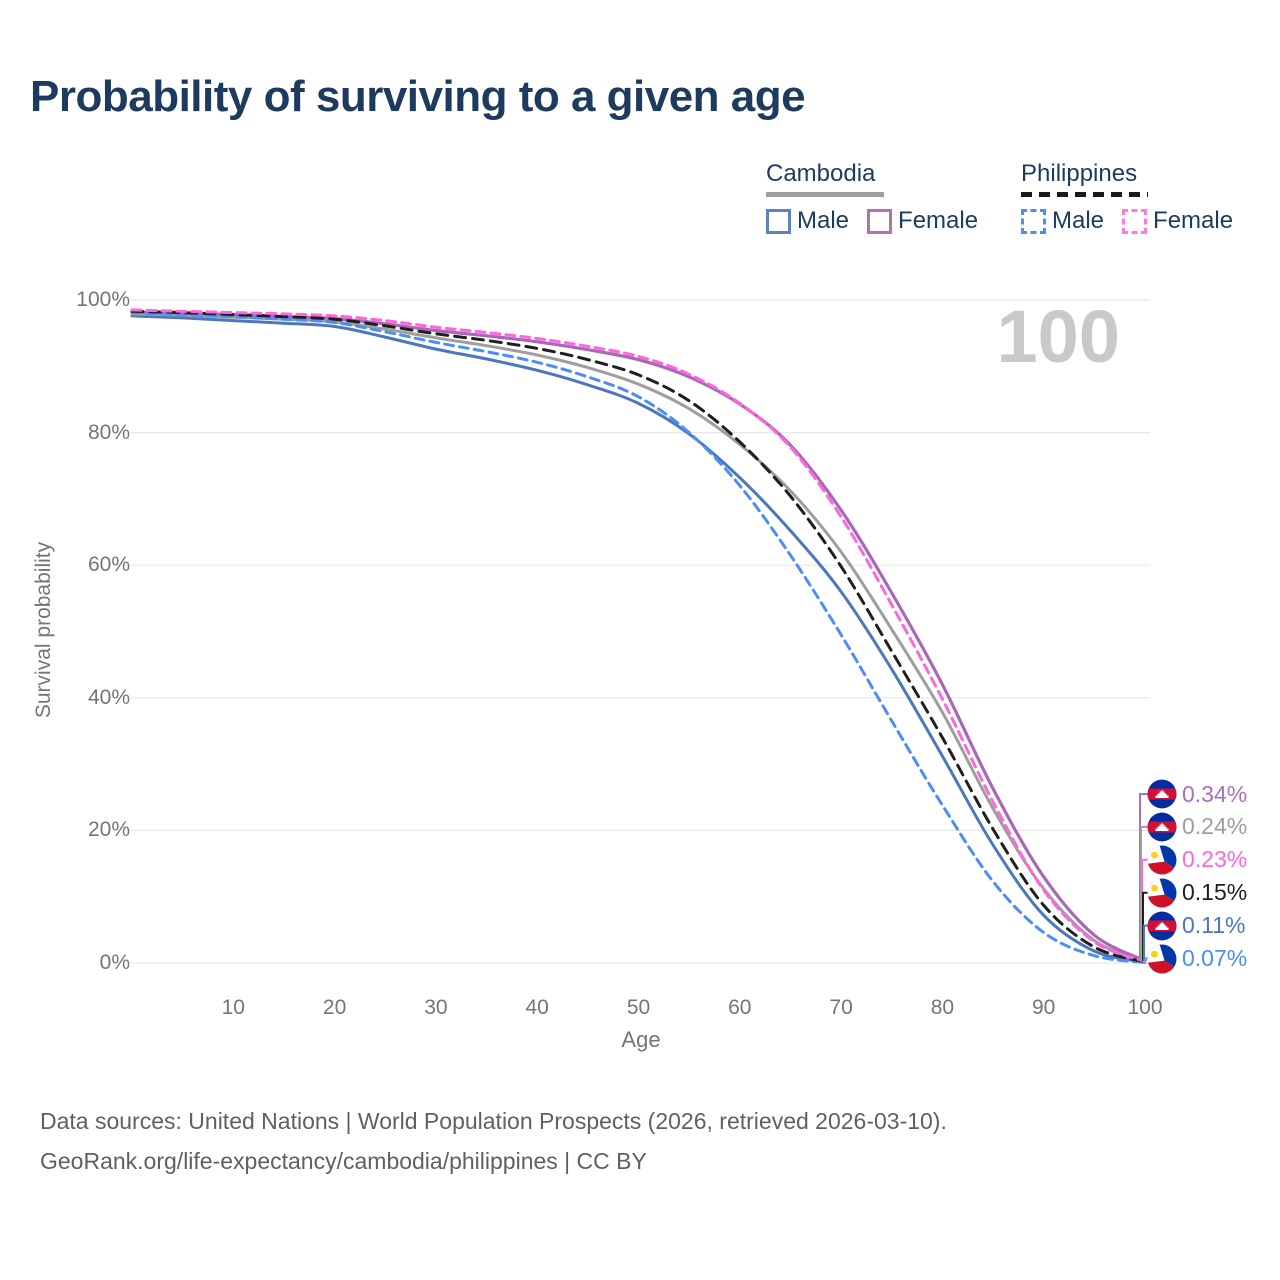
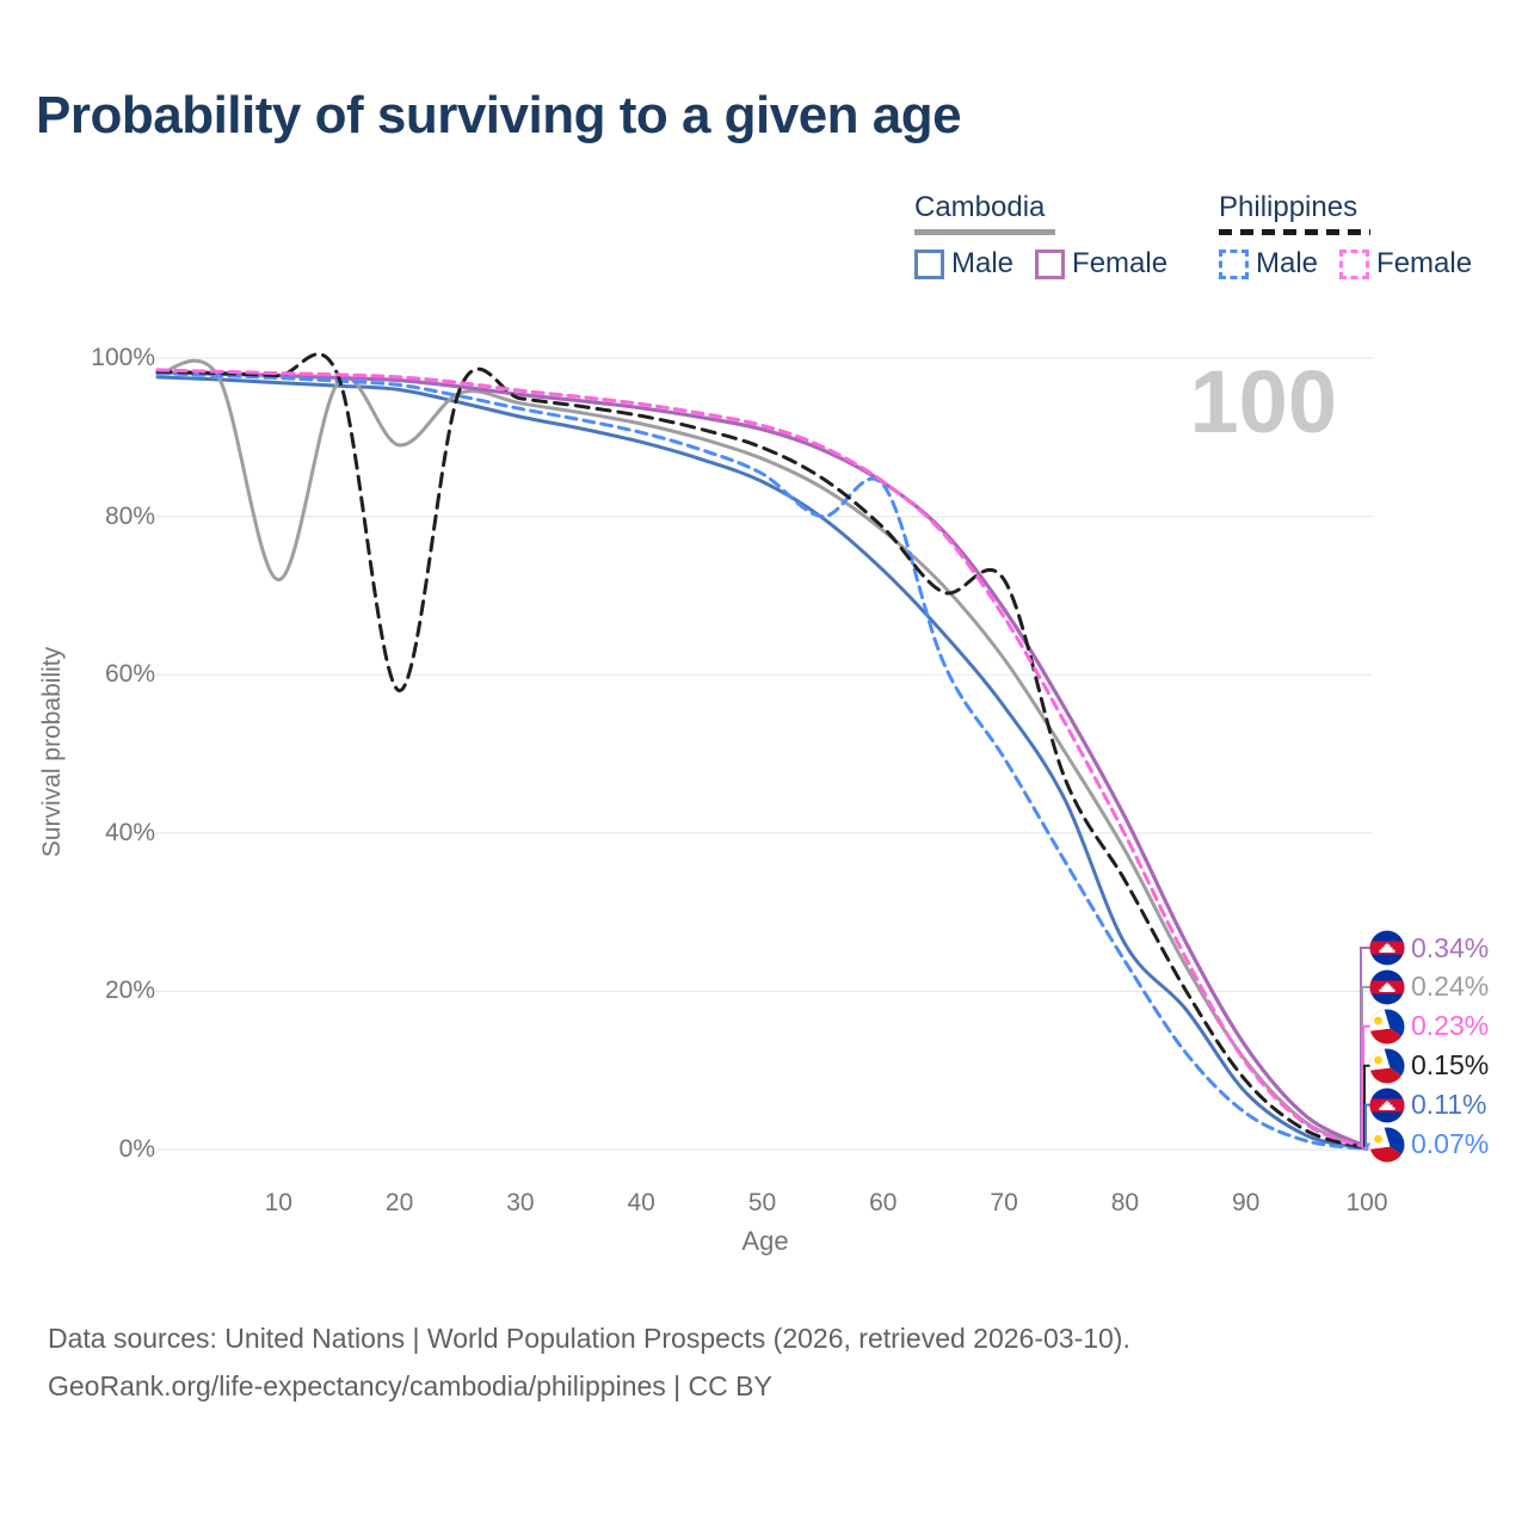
Cambodia/10: 97% -> 72%
Cambodia/20: 97% -> 89%
Philippines/20: 97% -> 58%
Philippines Male/60: 72% -> 84%
Philippines/70: 60% -> 72%
Cambodia Male/80: 31% -> 26%
